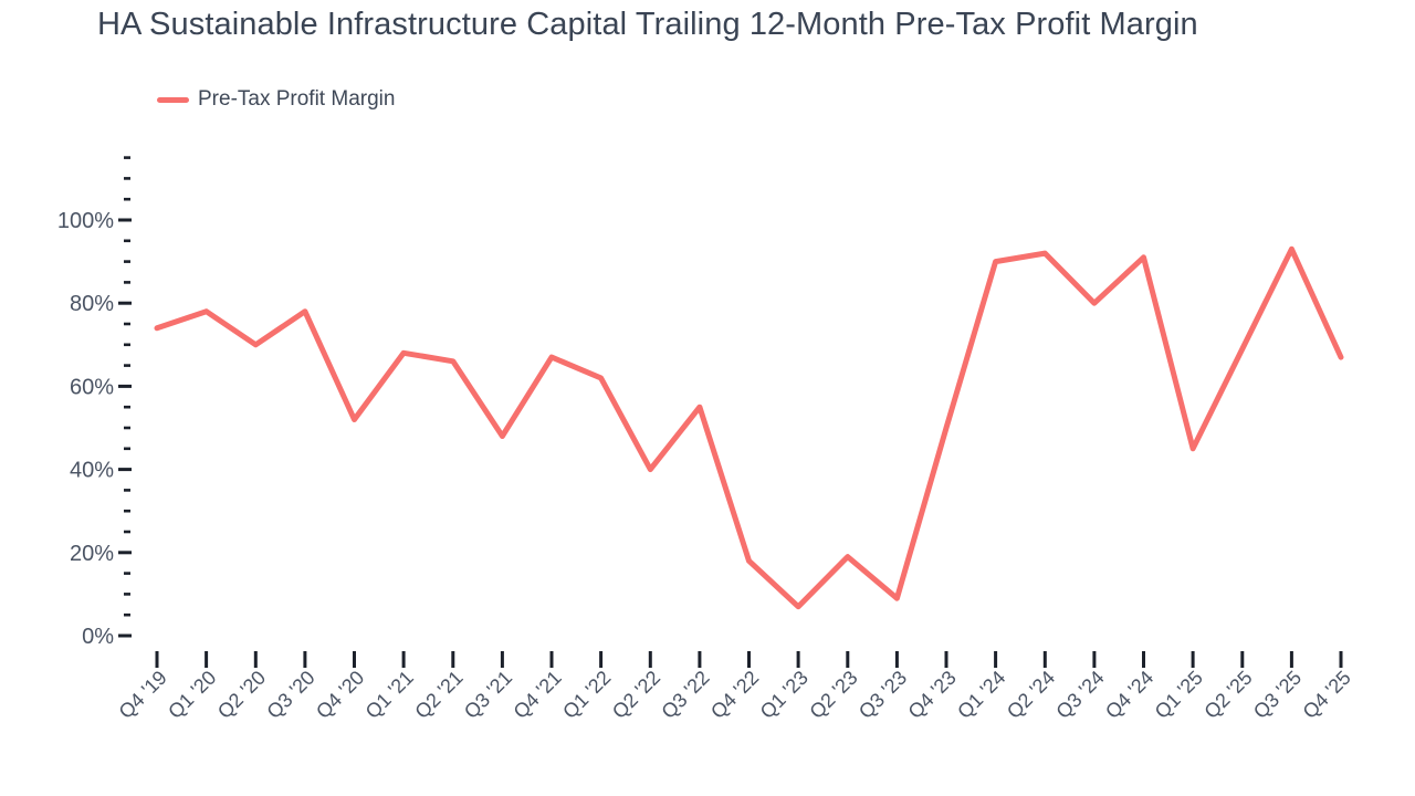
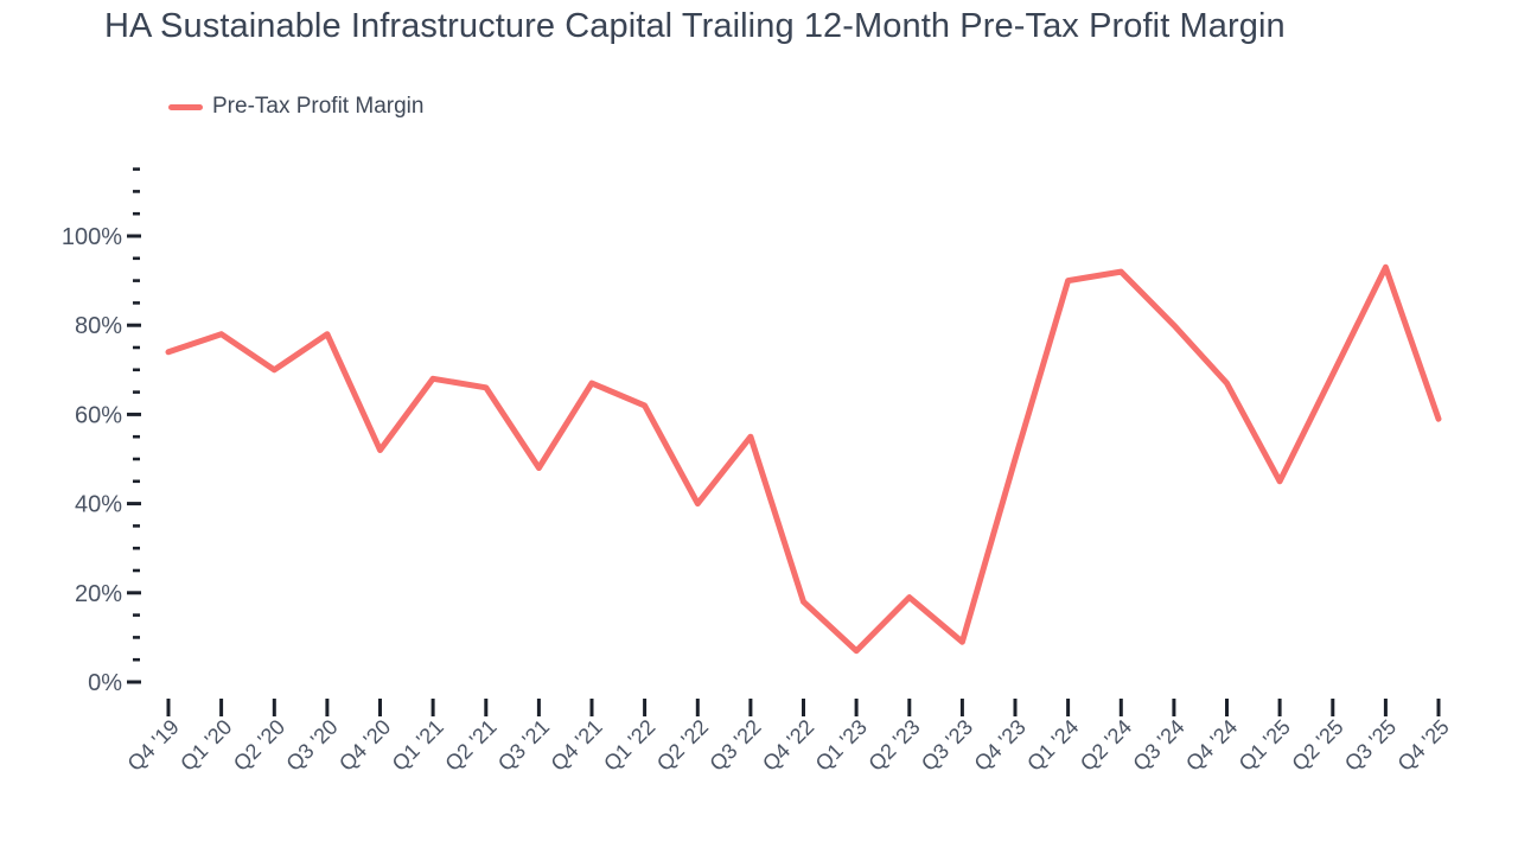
Q4 '24: 91% -> 67%
Q4 '25: 67% -> 59%
